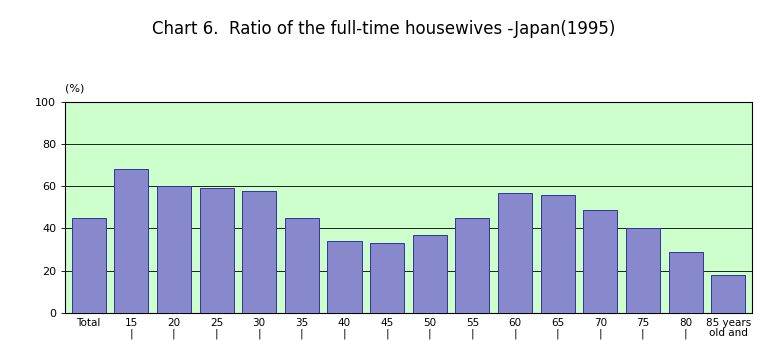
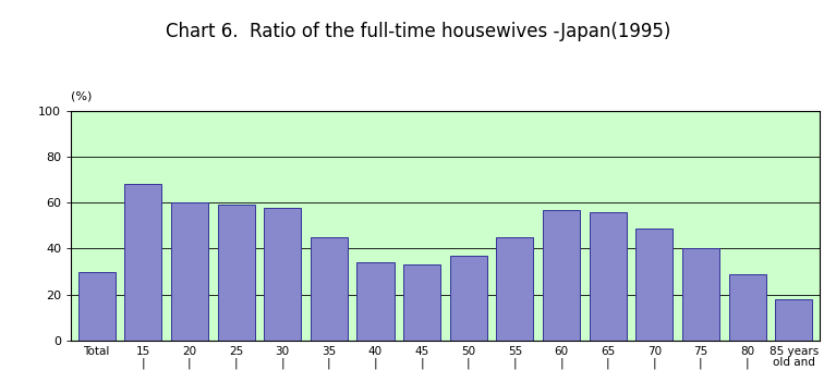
Total: 45 -> 30
